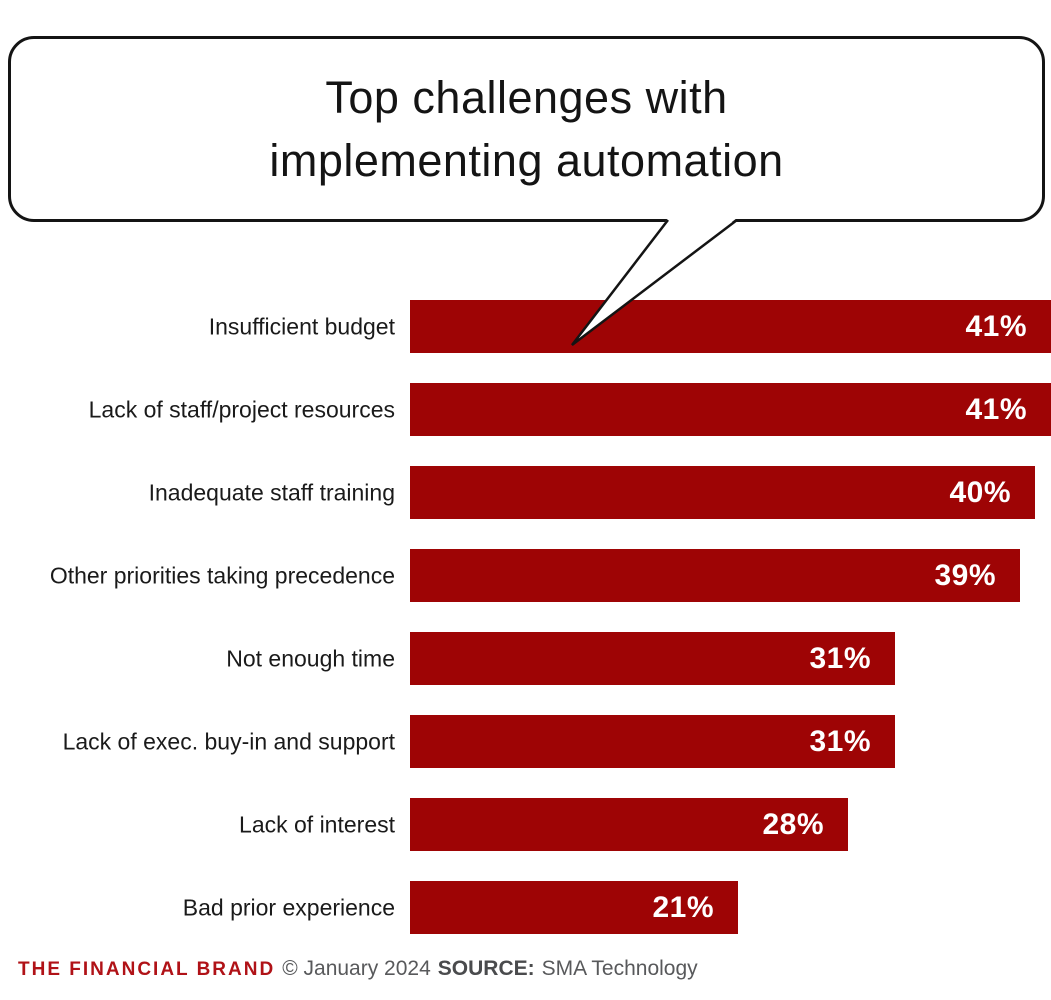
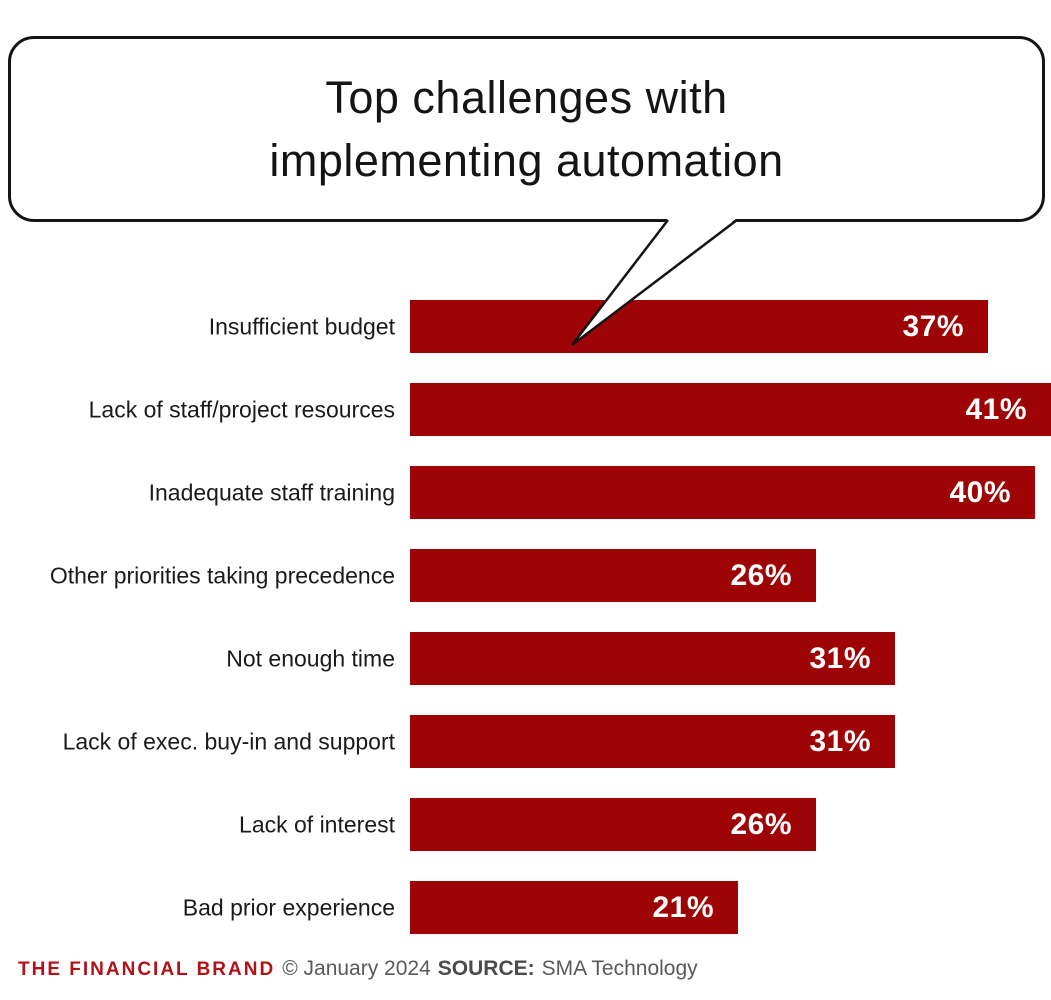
Insufficient budget: 41% -> 37%
Other priorities taking precedence: 39% -> 26%
Lack of interest: 28% -> 26%
